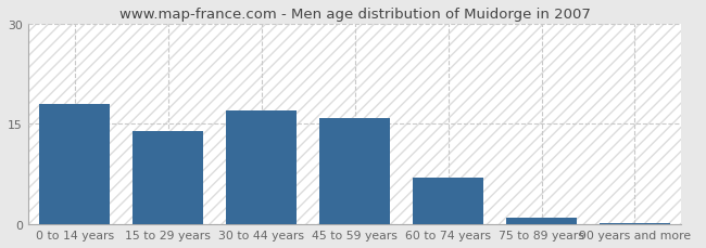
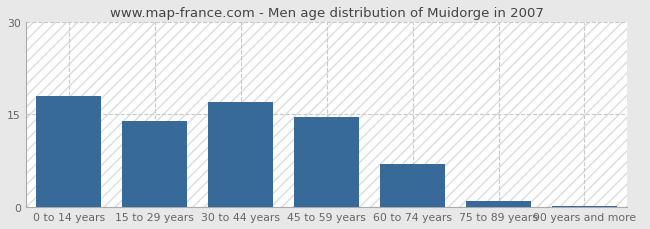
45 to 59 years: 15.8 -> 14.5
